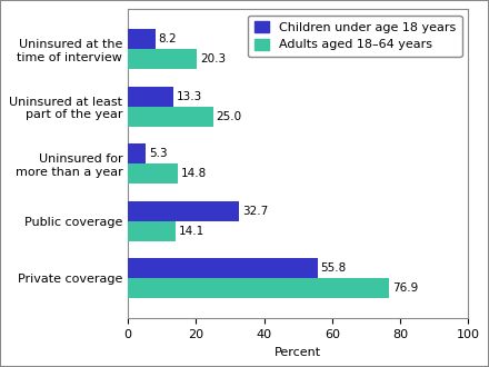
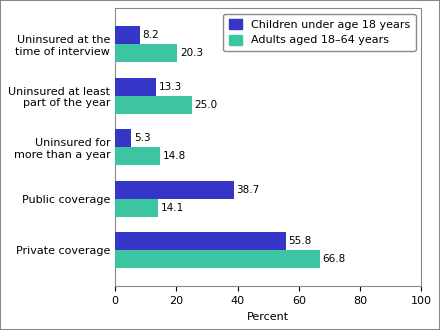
Children under age 18 years/Public coverage: 32.7 -> 38.7
Adults aged 18–64 years/Private coverage: 76.9 -> 66.8
